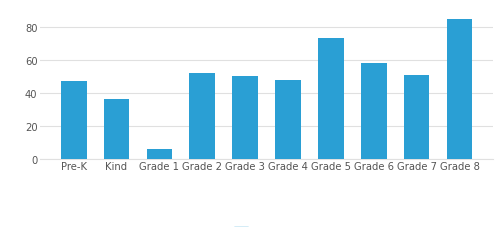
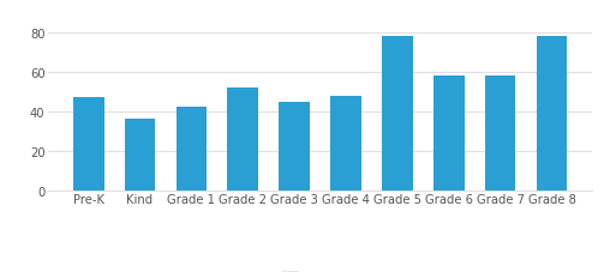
Grade 1: 6 -> 42
Grade 3: 50 -> 45
Grade 5: 73 -> 78
Grade 7: 51 -> 58
Grade 8: 85 -> 78
